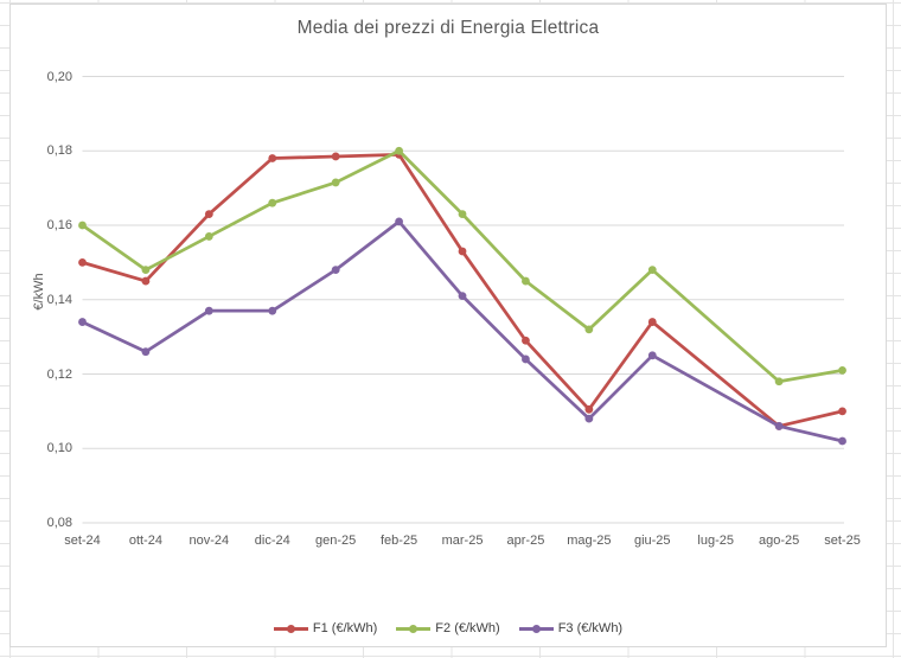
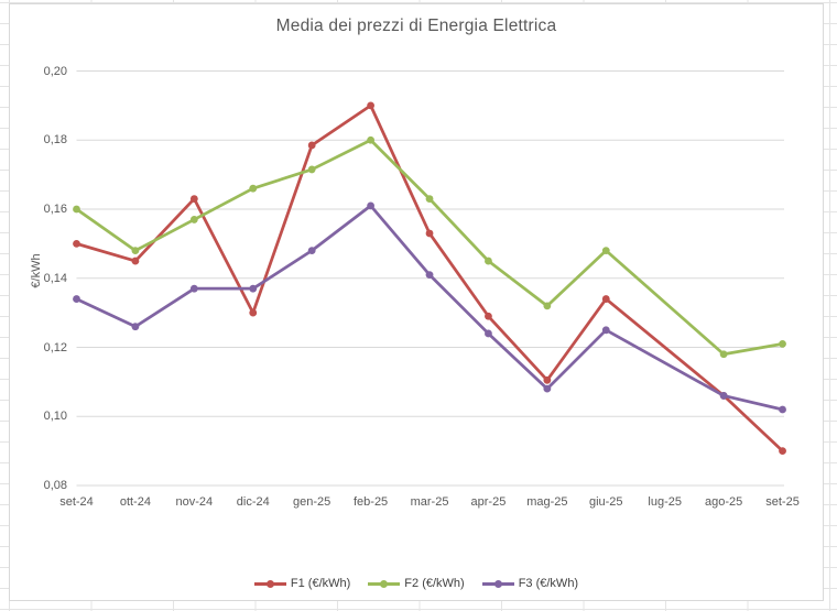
F1 (€/kWh)/dic-24: 0,18 -> 0,13
F1 (€/kWh)/feb-25: 0,18 -> 0,19
F1 (€/kWh)/set-25: 0,11 -> 0,09
